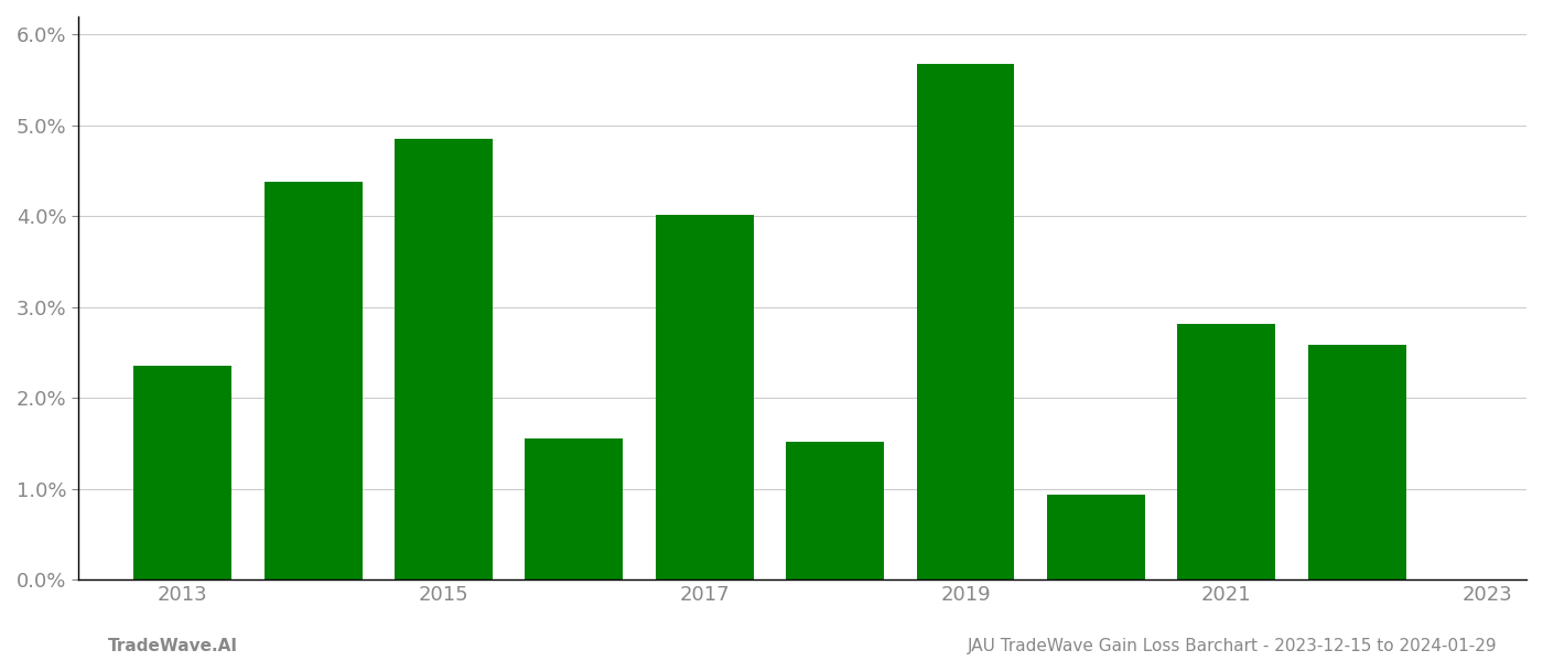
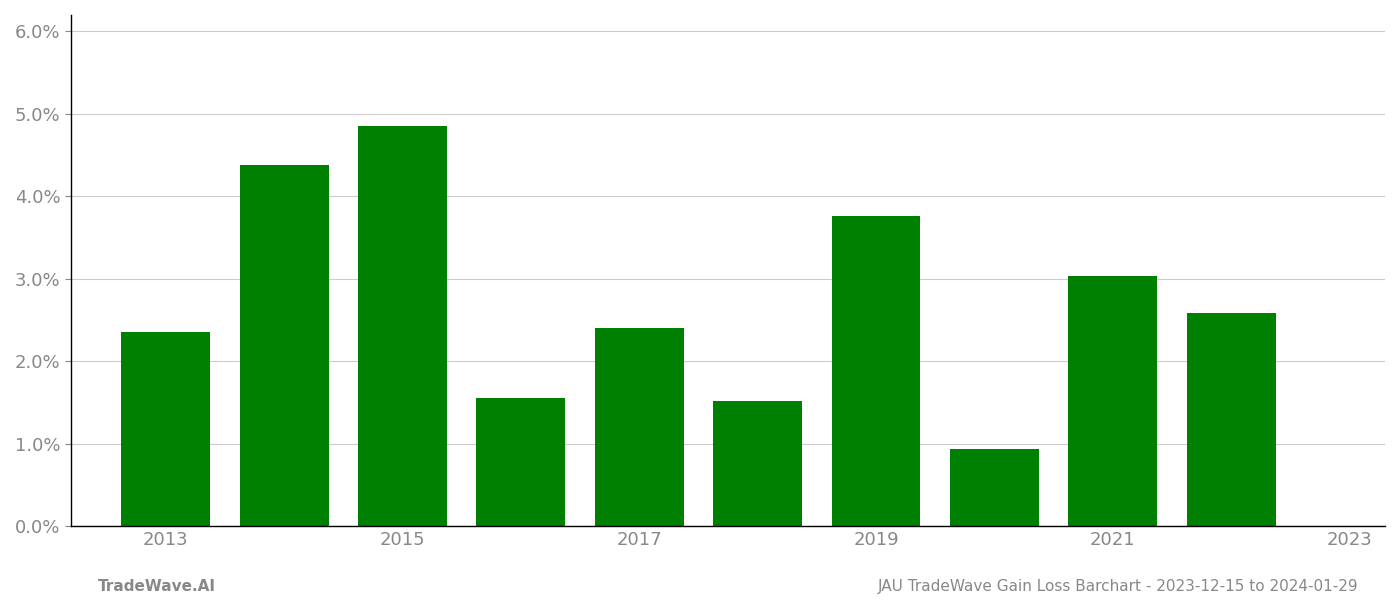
2017: 4.02% -> 2.40%
2019: 5.68% -> 3.76%
2021: 2.82% -> 3.04%
